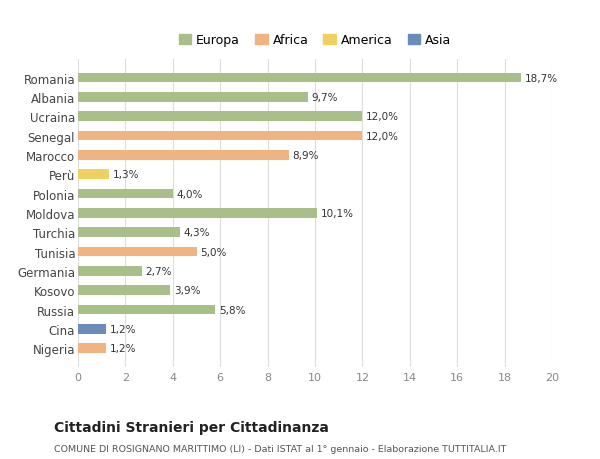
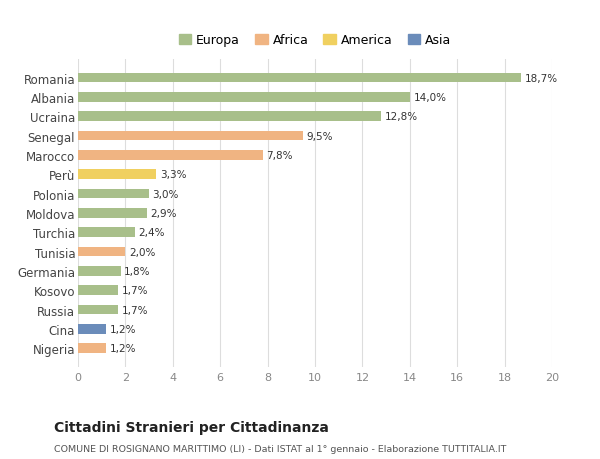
Albania: 9,7% -> 14,0%
Ucraina: 12,0% -> 12,8%
Senegal: 12,0% -> 9,5%
Marocco: 8,9% -> 7,8%
Perù: 1,3% -> 3,3%
Polonia: 4,0% -> 3,0%
Moldova: 10,1% -> 2,9%
Turchia: 4,3% -> 2,4%
Tunisia: 5,0% -> 2,0%
Germania: 2,7% -> 1,8%
Kosovo: 3,9% -> 1,7%
Russia: 5,8% -> 1,7%
